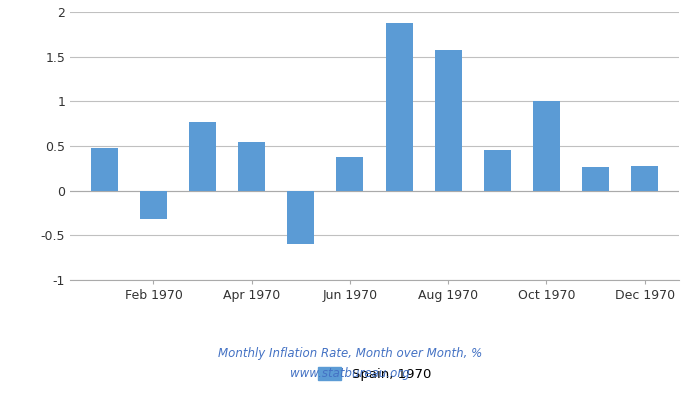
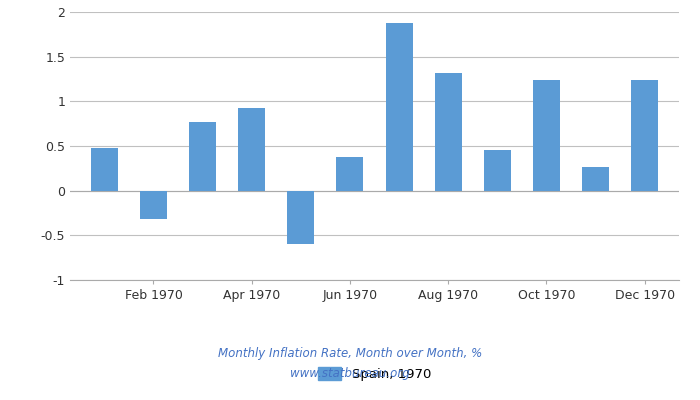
Apr 1970: 0.55 -> 0.92
Aug 1970: 1.58 -> 1.32
Oct 1970: 1.00 -> 1.24
Dec 1970: 0.28 -> 1.24
